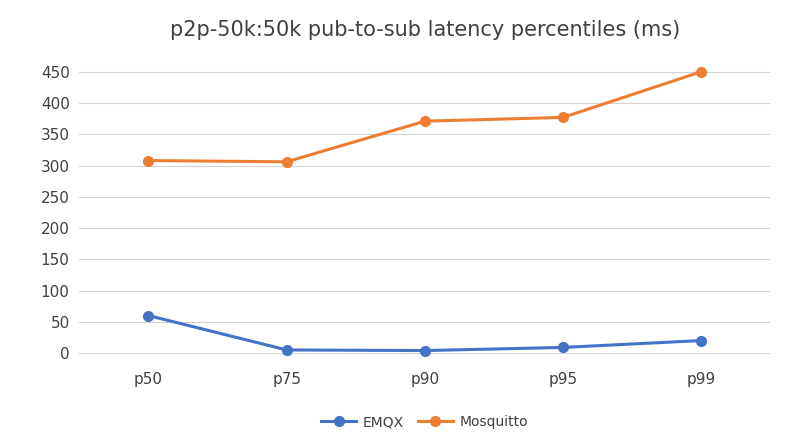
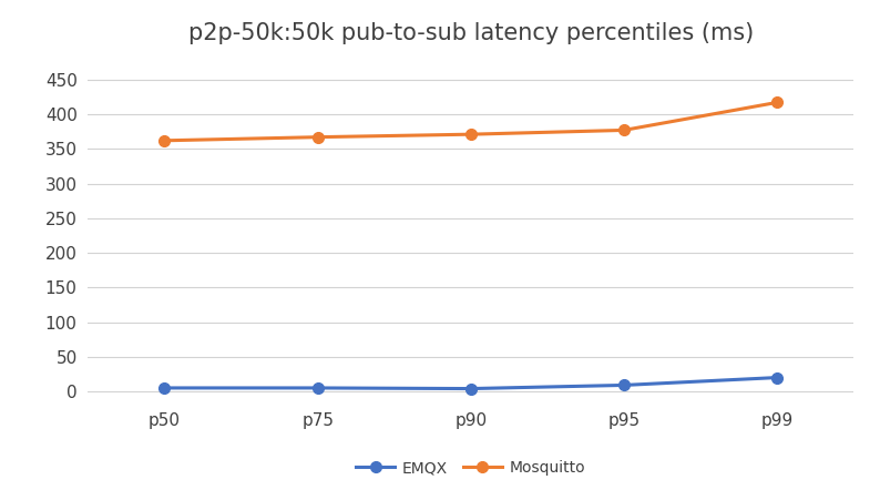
EMQX/p50: 60 -> 5
Mosquitto/p50: 308 -> 362
Mosquitto/p75: 306 -> 367
Mosquitto/p99: 450 -> 417
